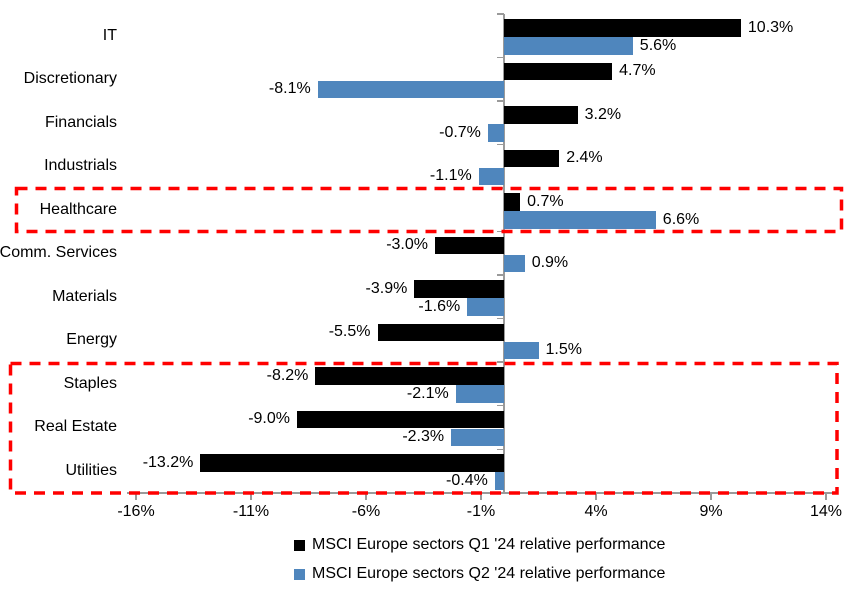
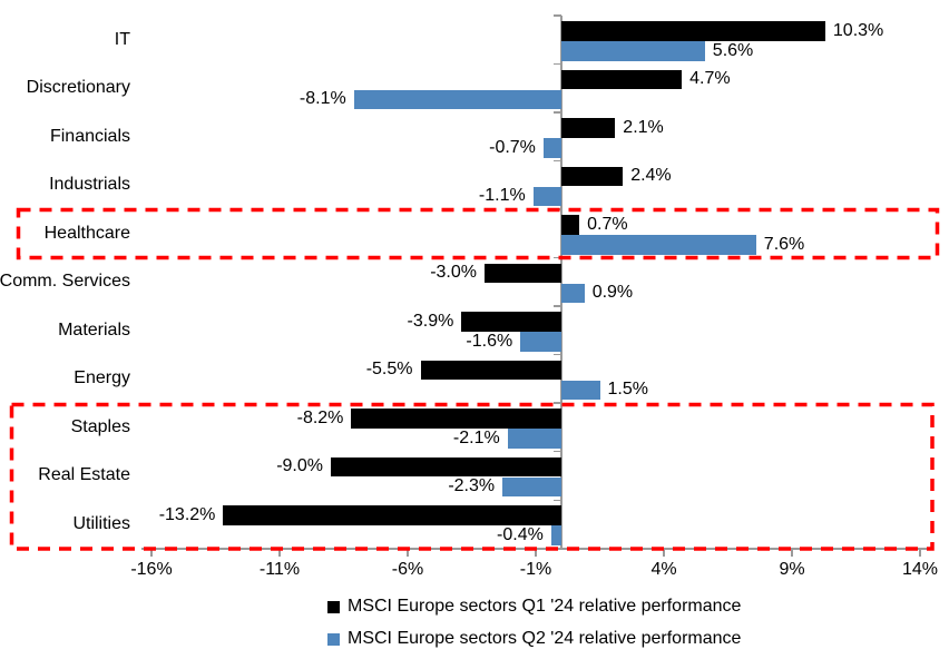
MSCI Europe sectors Q1 '24 relative performance/Financials: 3.2% -> 2.1%
MSCI Europe sectors Q2 '24 relative performance/Healthcare: 6.6% -> 7.6%
